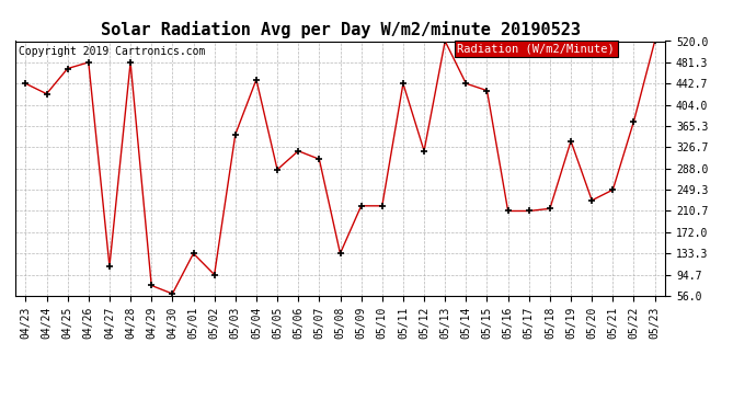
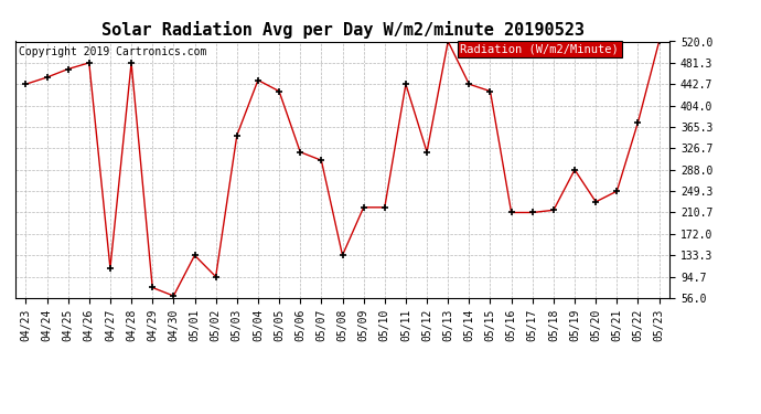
04/24: 424 -> 455
05/05: 286 -> 430
05/19: 338 -> 288
